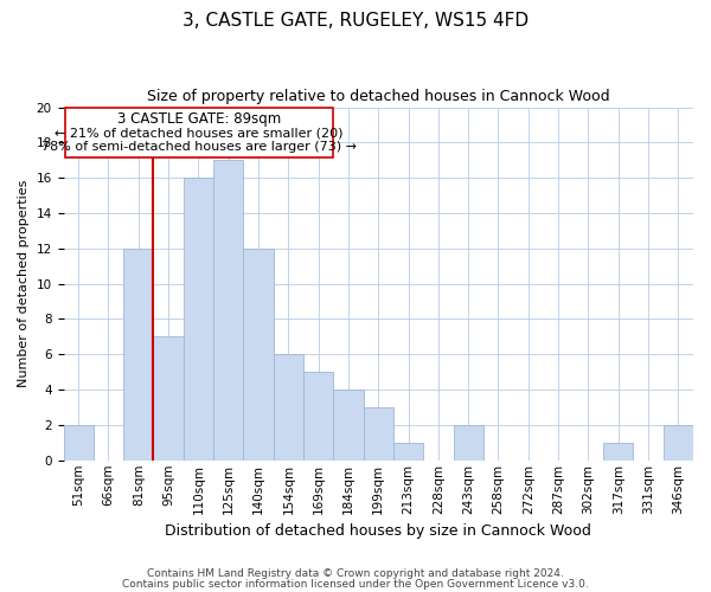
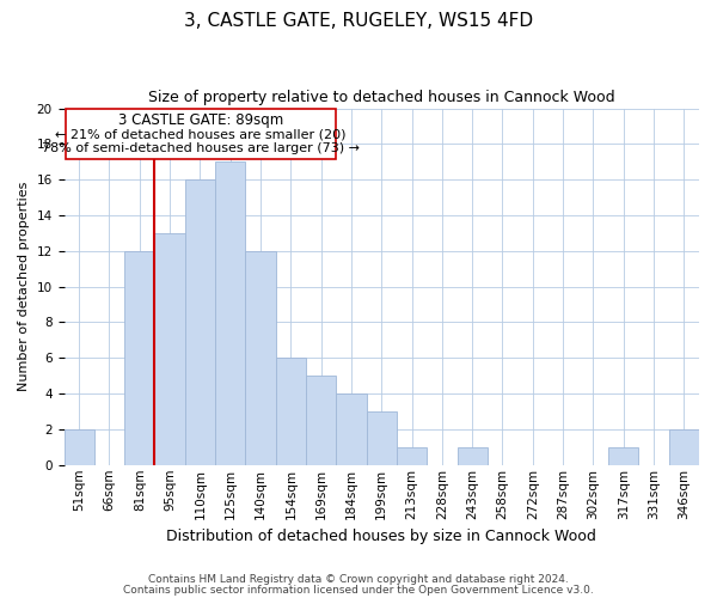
95sqm: 7 -> 13
243sqm: 2 -> 1
